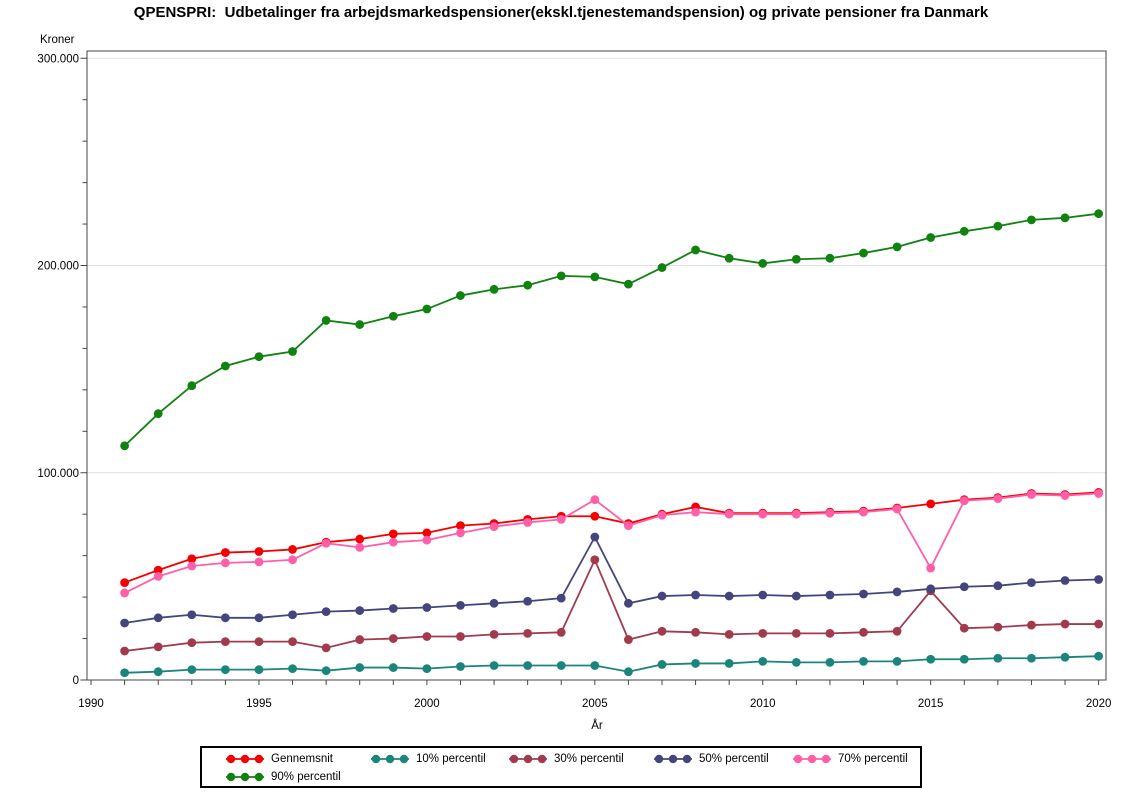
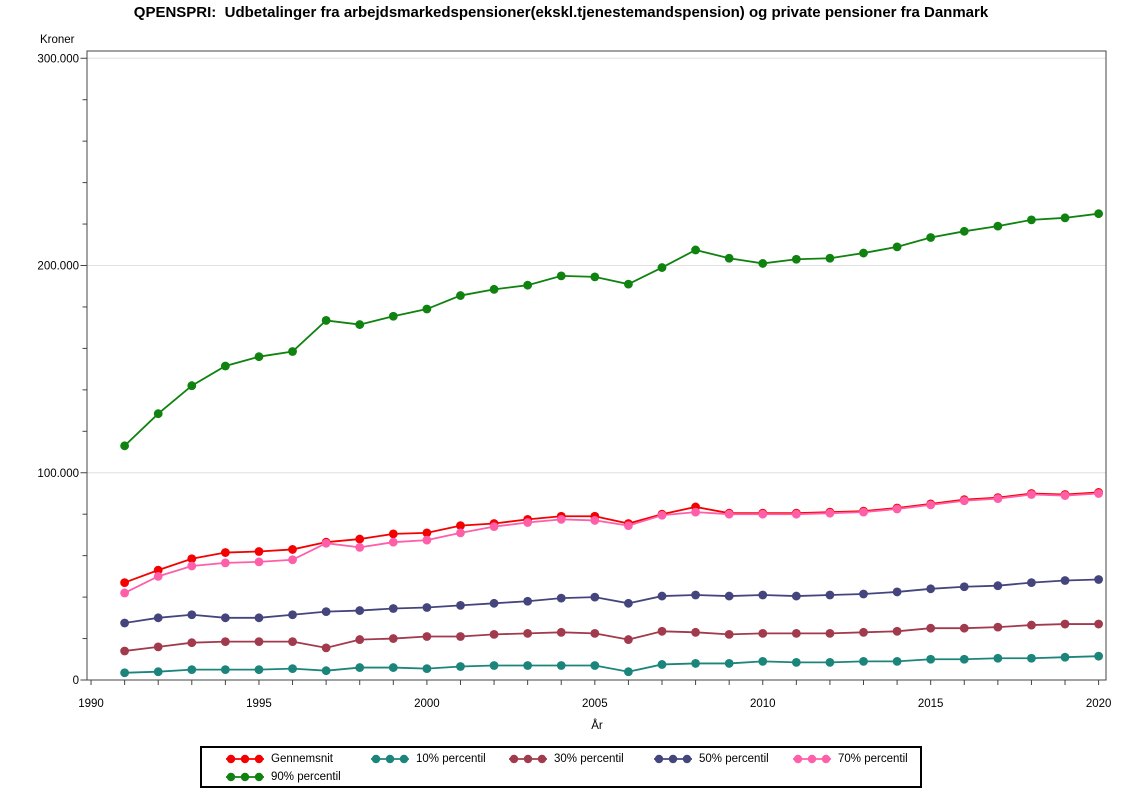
30% percentil/2005: 58000 -> 22000
50% percentil/2005: 69000 -> 40000
70% percentil/2005: 87000 -> 77000
30% percentil/2015: 43000 -> 25000
70% percentil/2015: 54000 -> 84000
